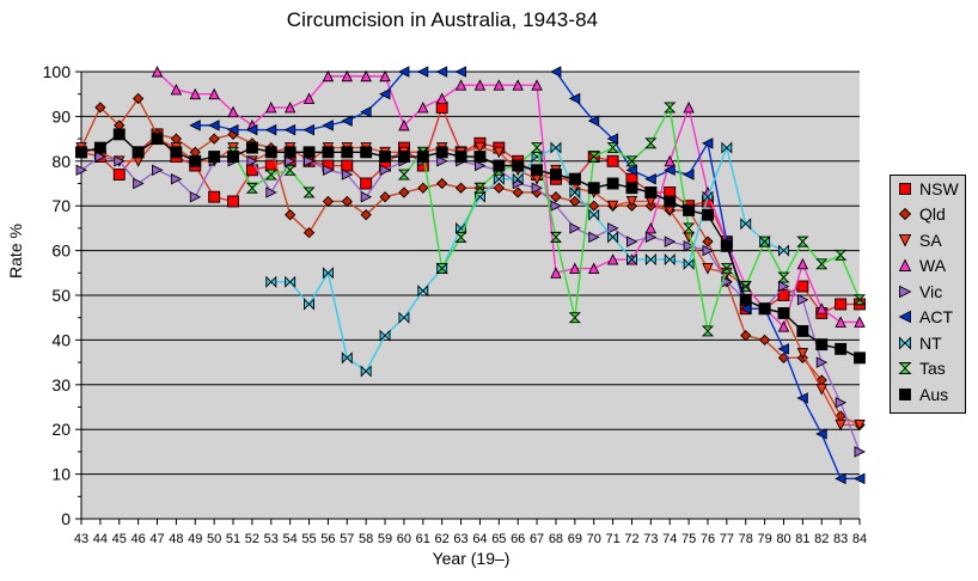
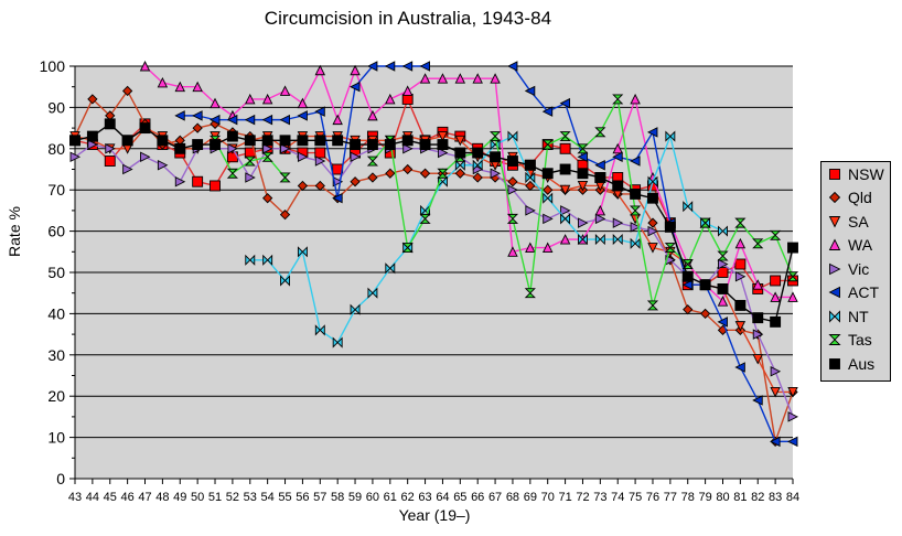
Qld/48: 85 -> 81
WA/56: 99 -> 91
WA/58: 99 -> 87
ACT/58: 91 -> 68
ACT/71: 85 -> 91
Qld/82: 31 -> 35
Qld/83: 23 -> 9
Aus/84: 36 -> 56
